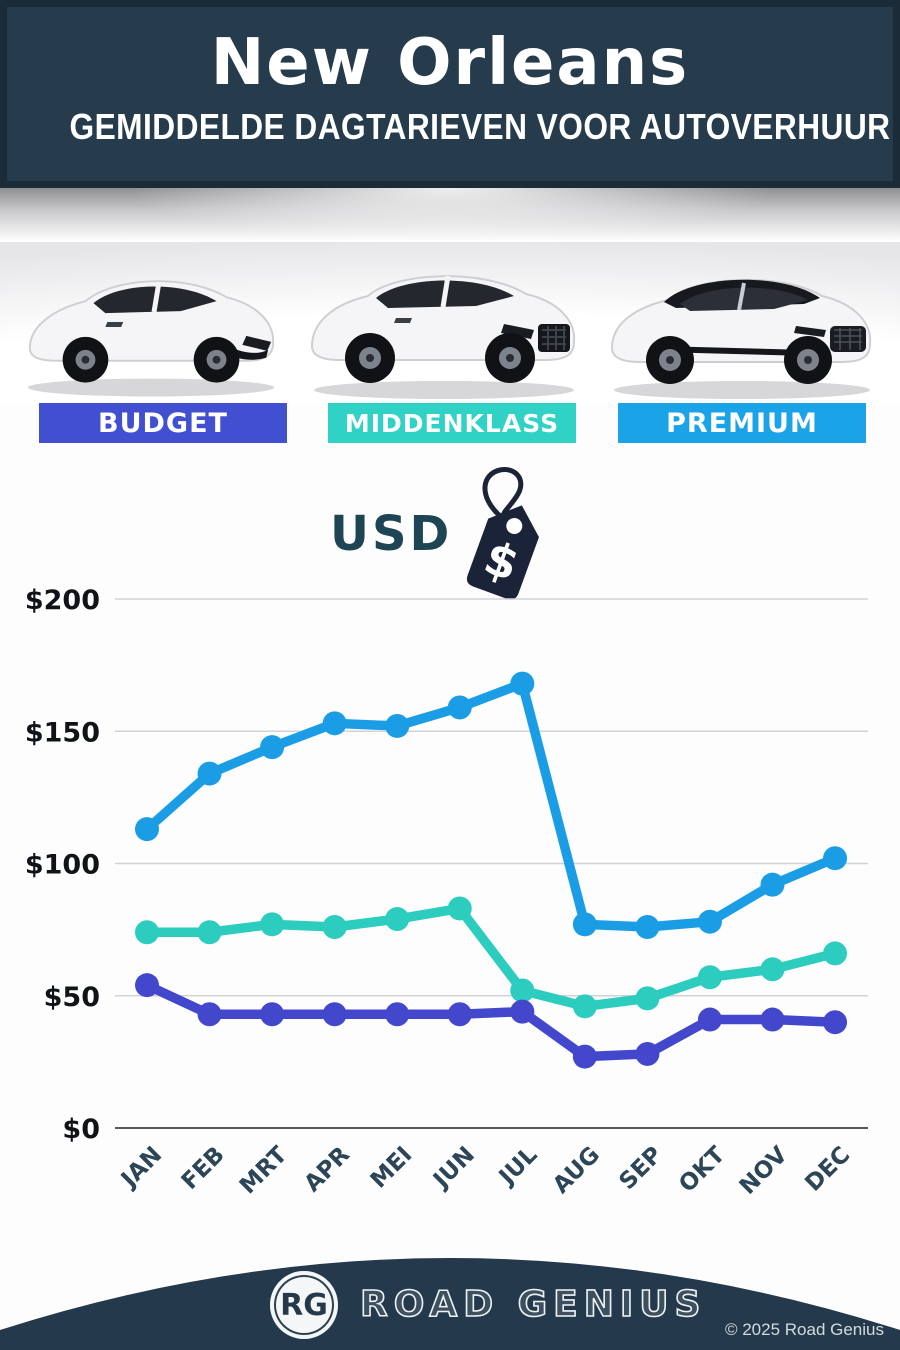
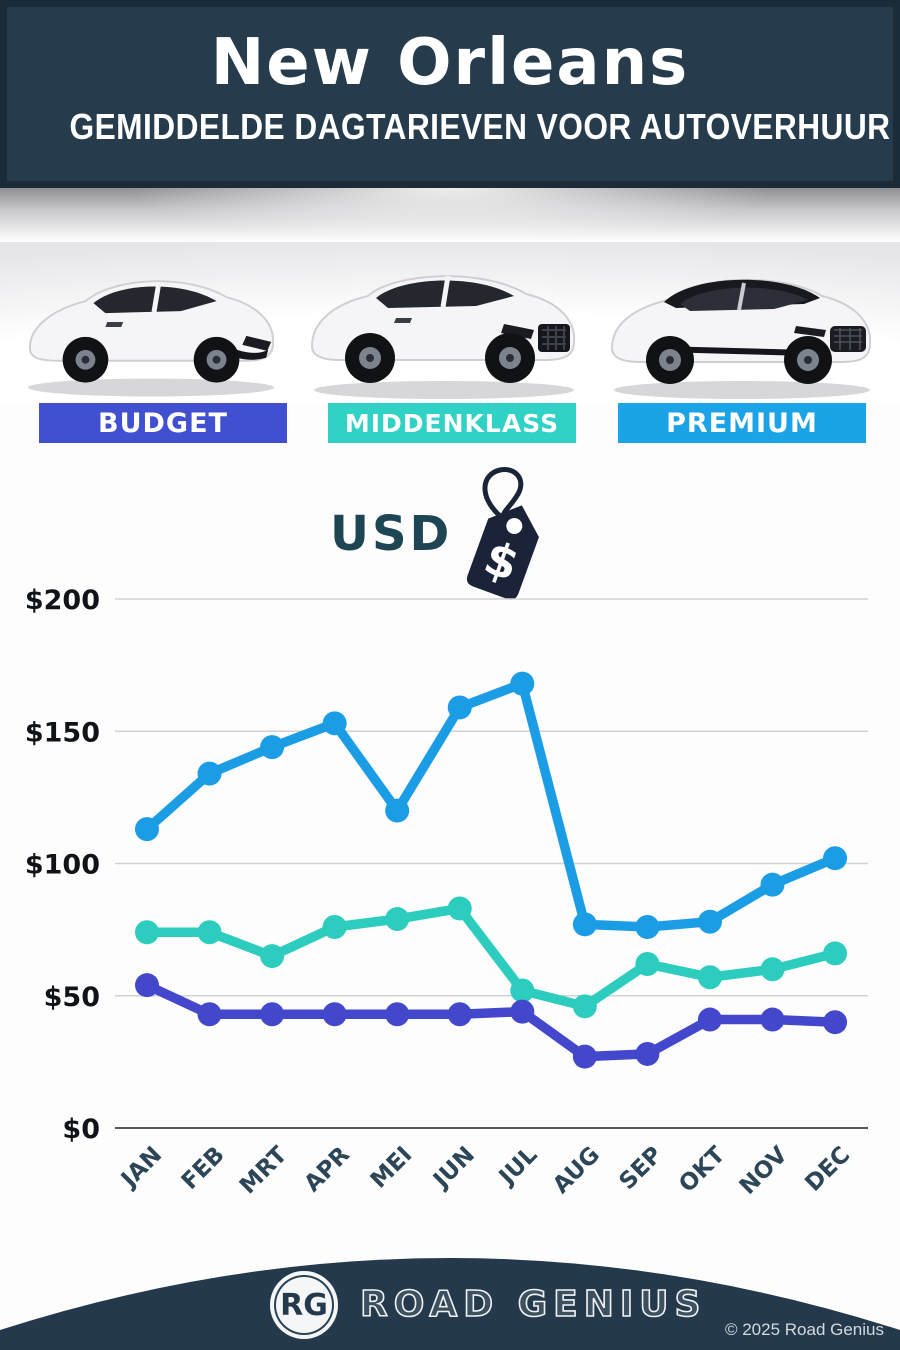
MIDDENKLASS/MRT: $77 -> $65
PREMIUM/MEI: $152 -> $120
MIDDENKLASS/SEP: $49 -> $62
